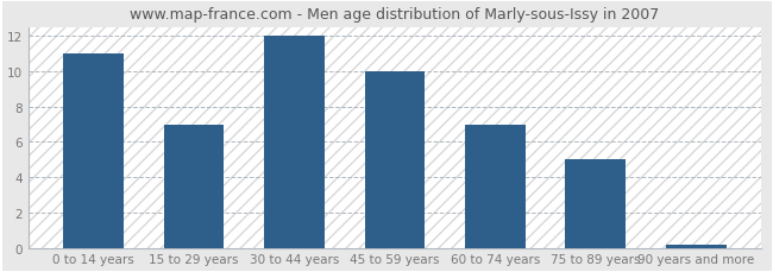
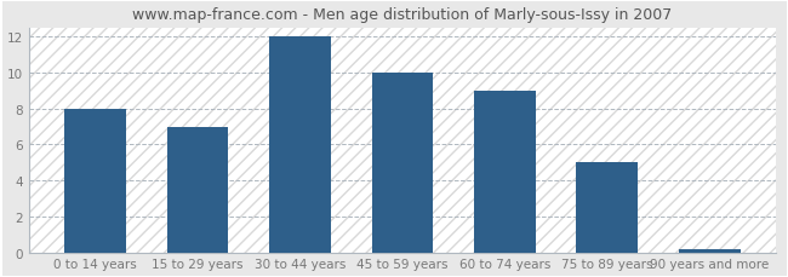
0 to 14 years: 11.0 -> 8.0
60 to 74 years: 7.0 -> 9.0
